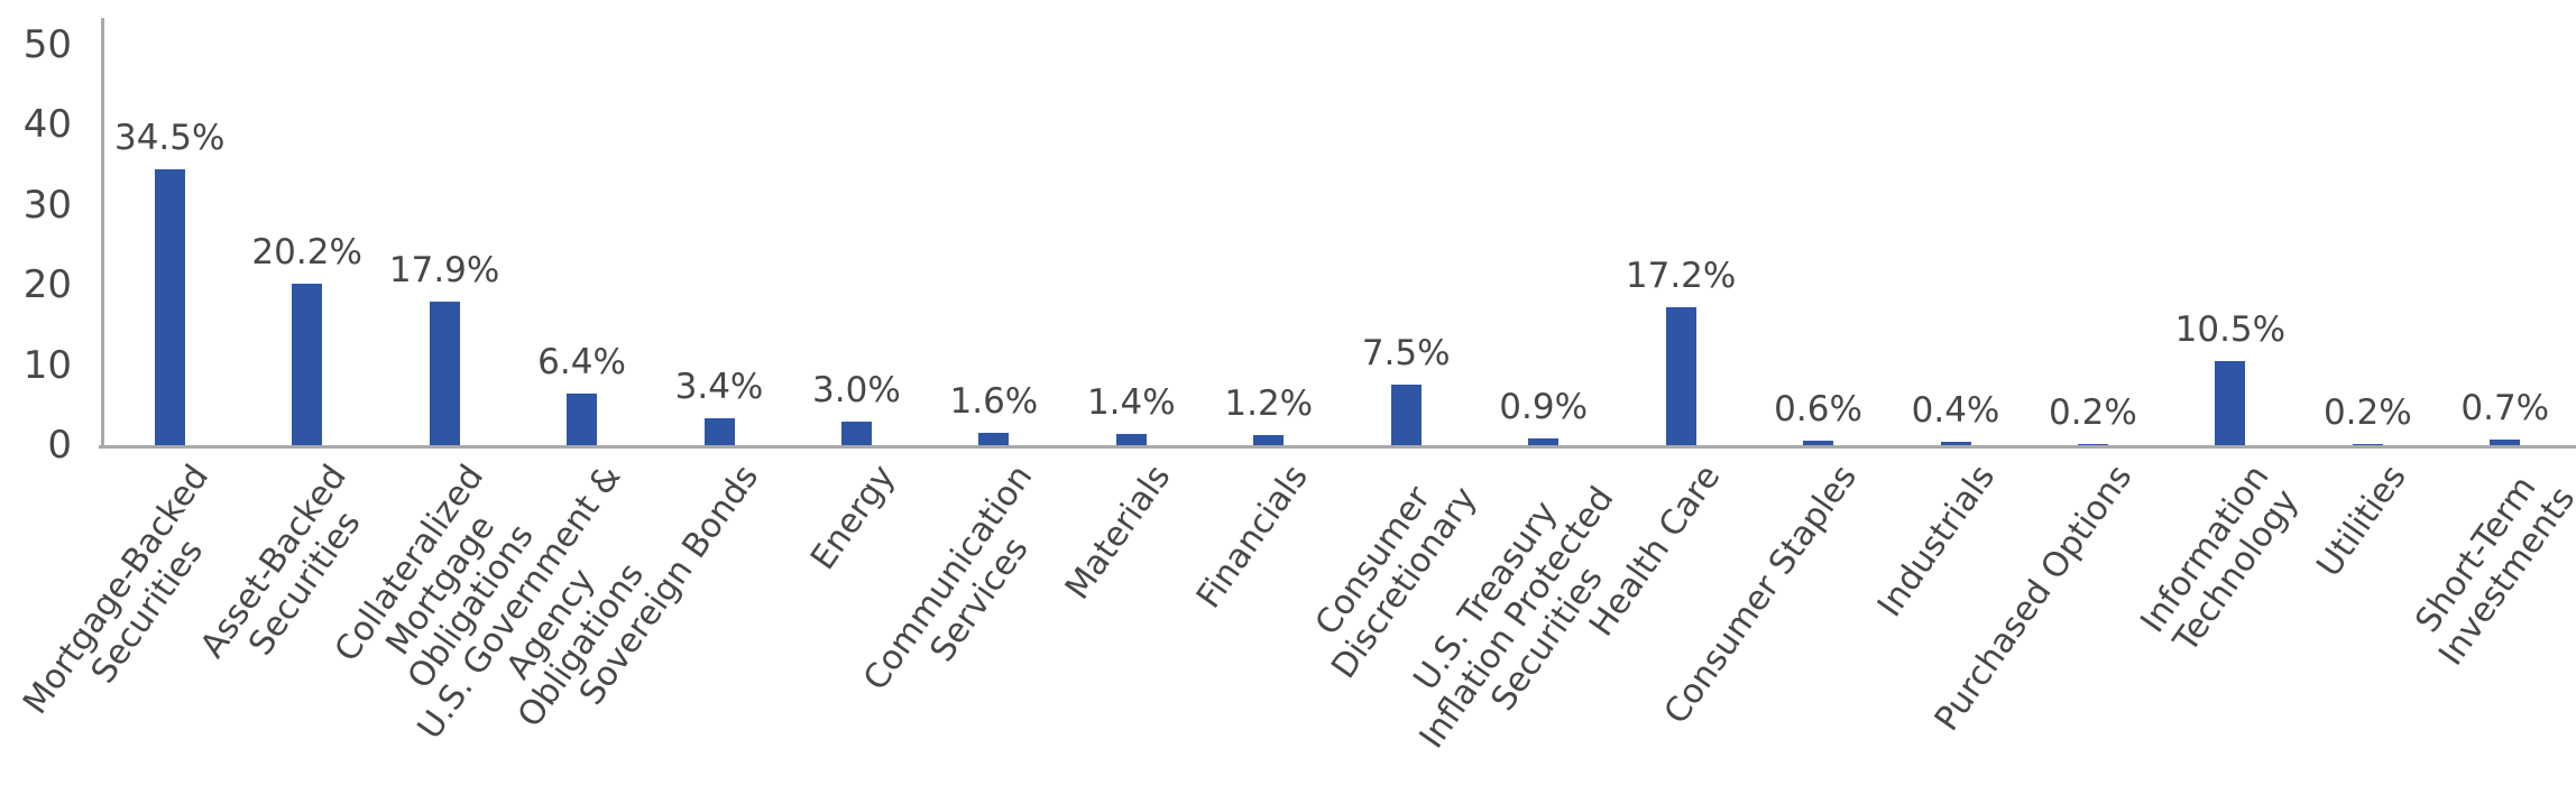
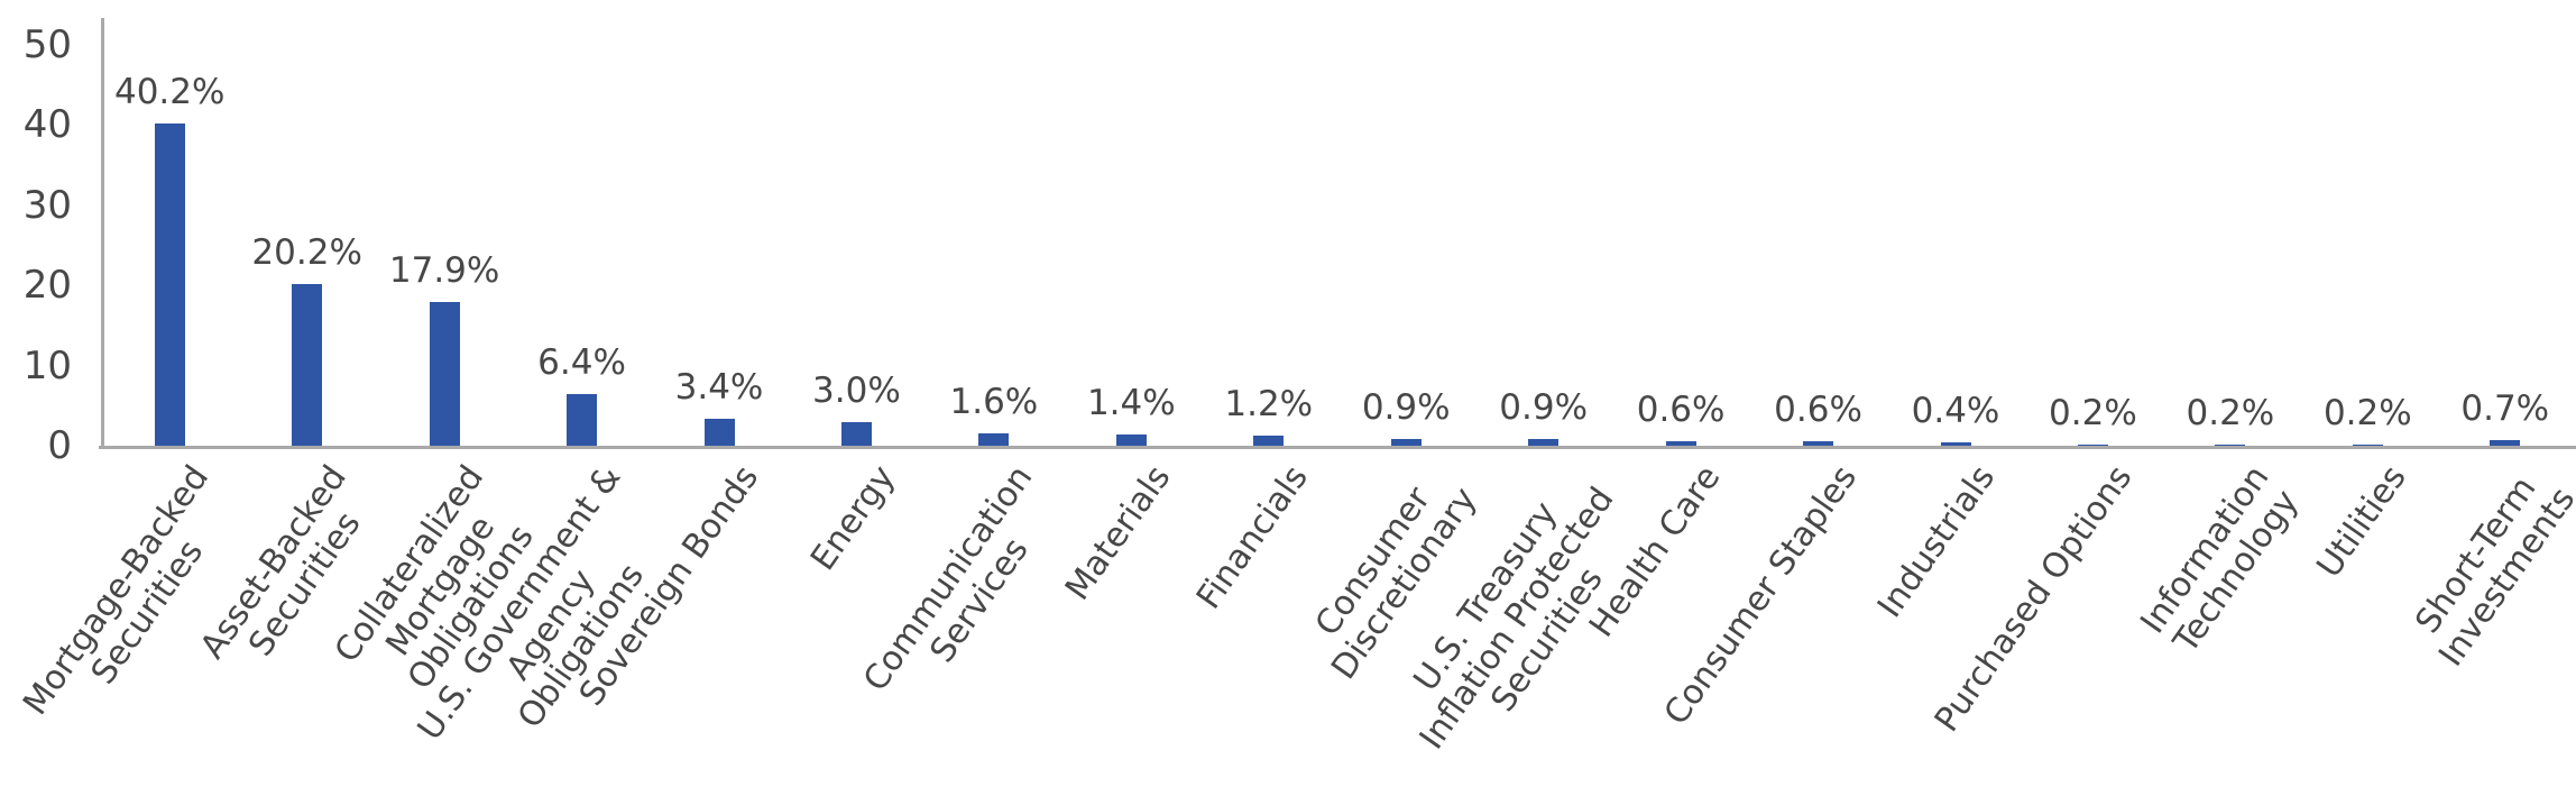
Mortgage-Backed Securities: 34.5% -> 40.2%
Consumer Discretionary: 7.5% -> 0.9%
Health Care: 17.2% -> 0.6%
Information Technology: 10.5% -> 0.2%
